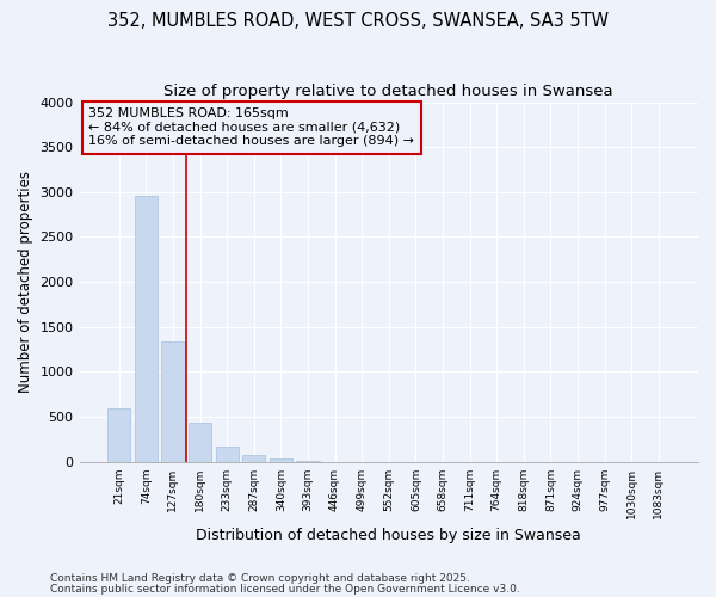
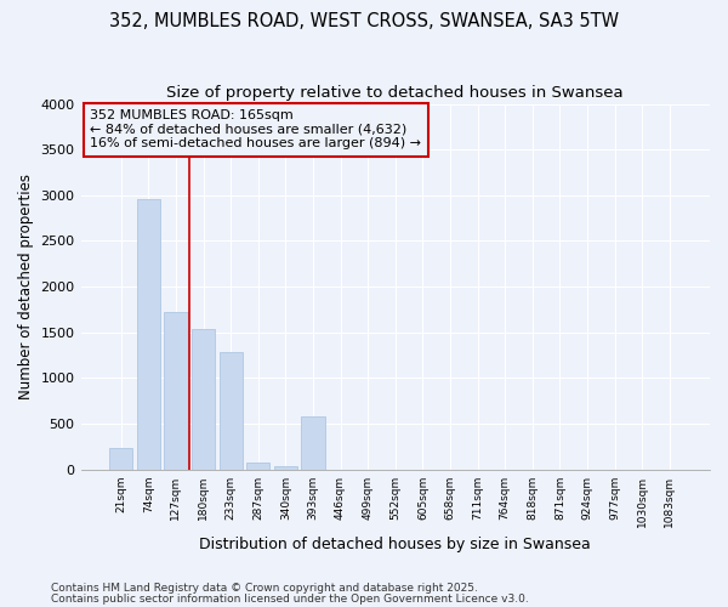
21sqm: 590 -> 240
127sqm: 1340 -> 1720
180sqm: 430 -> 1540
233sqm: 170 -> 1280
393sqm: 0 -> 580
